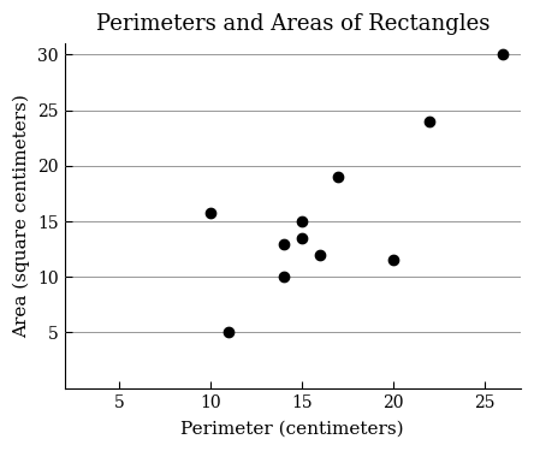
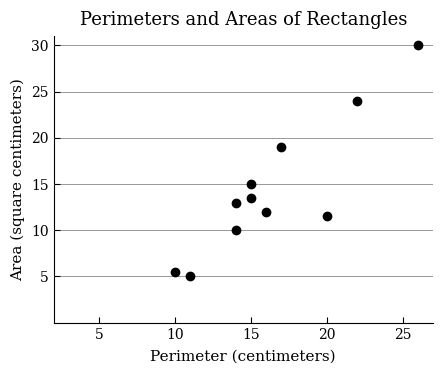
10: 15.8 -> 5.5
